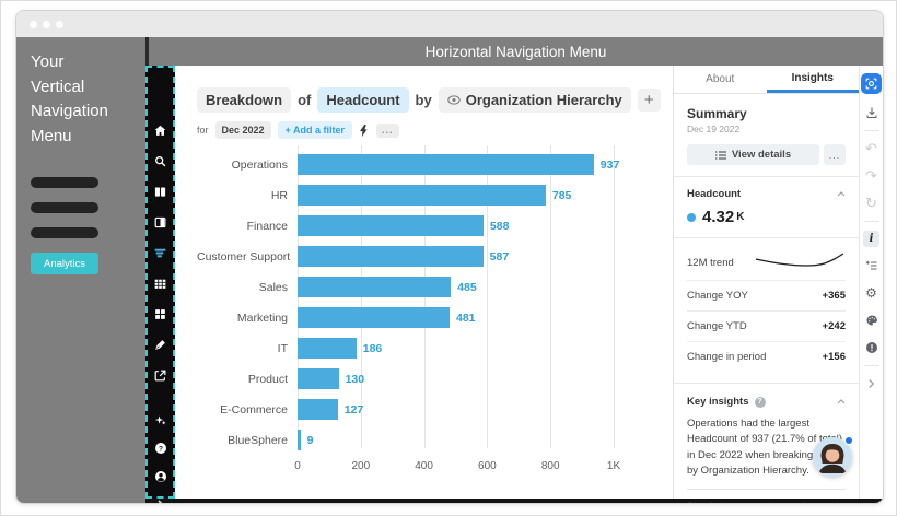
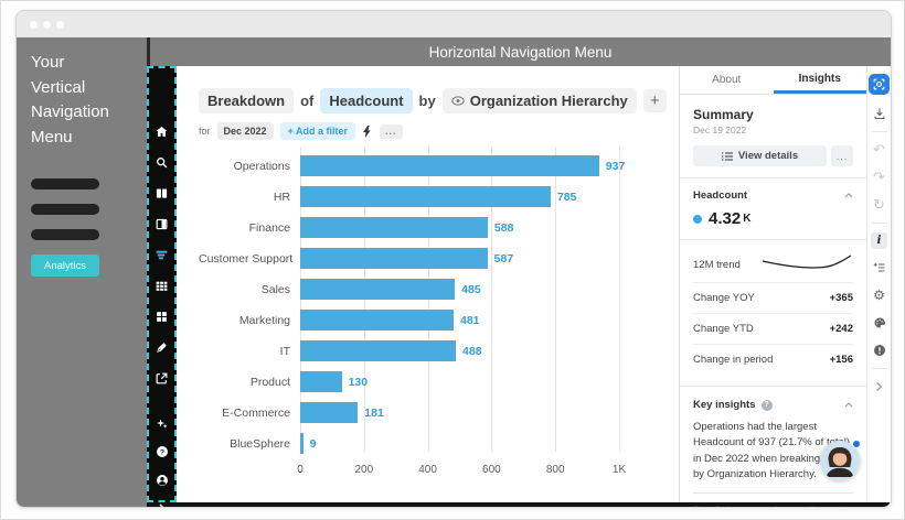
IT: 186 -> 488
E-Commerce: 127 -> 181
